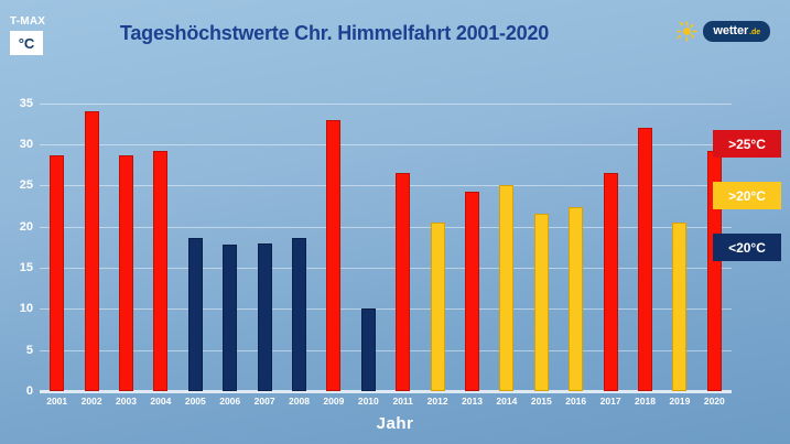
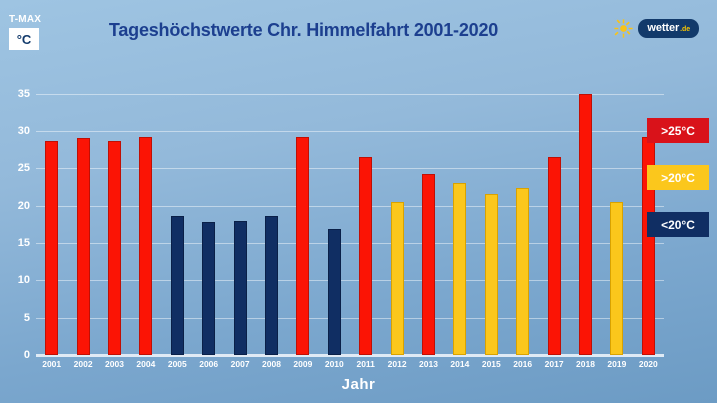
2002: 34 -> 29
2009: 33 -> 29
2010: 10 -> 17
2014: 25 -> 23
2018: 32 -> 35
